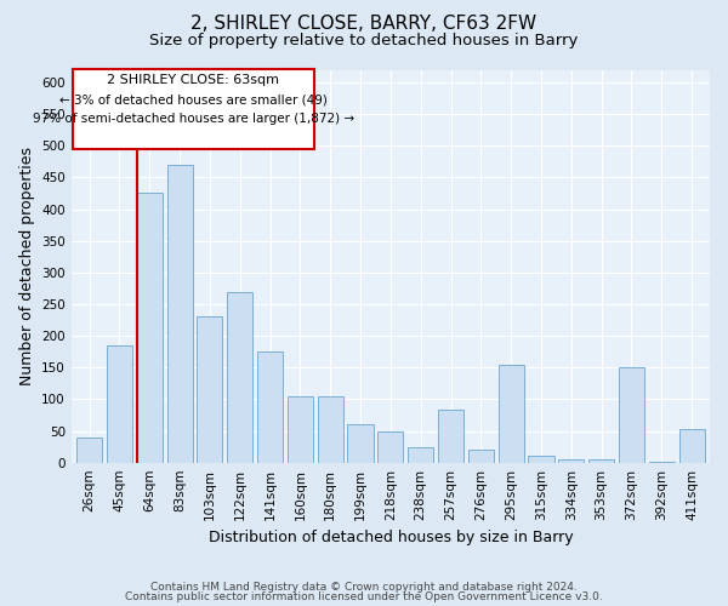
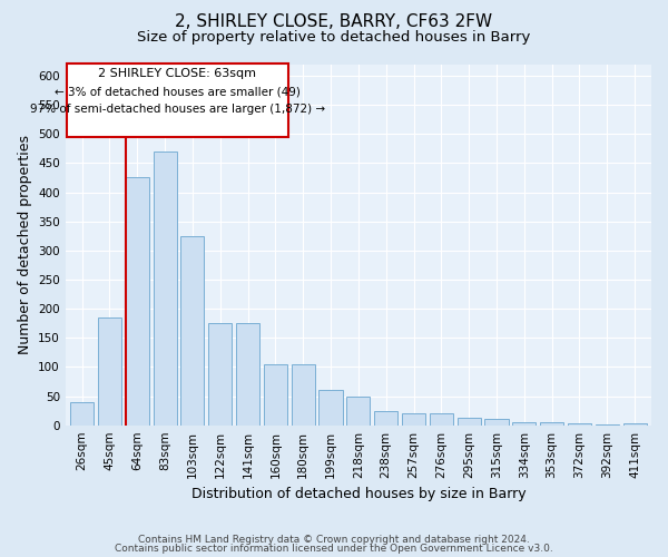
103sqm: 230 -> 325
122sqm: 270 -> 175
257sqm: 84 -> 20
295sqm: 154 -> 12
372sqm: 150 -> 4
411sqm: 52 -> 4
